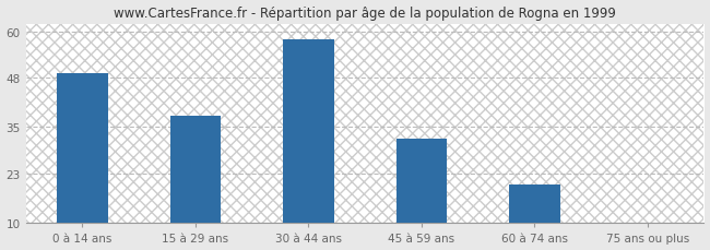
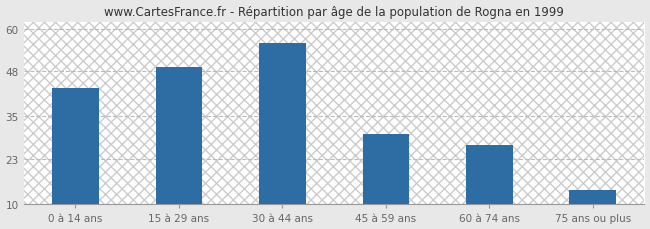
0 à 14 ans: 49 -> 43
15 à 29 ans: 38 -> 49
30 à 44 ans: 58 -> 56
45 à 59 ans: 32 -> 30
60 à 74 ans: 20 -> 27
75 ans ou plus: 10 -> 14
